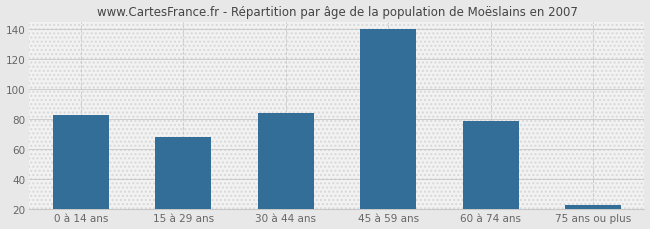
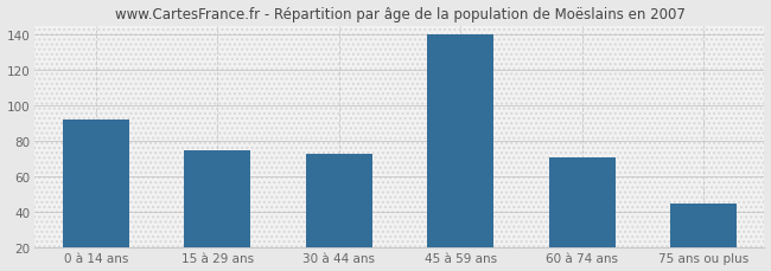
0 à 14 ans: 83 -> 92
15 à 29 ans: 68 -> 75
30 à 44 ans: 84 -> 73
60 à 74 ans: 79 -> 71
75 ans ou plus: 23 -> 45
